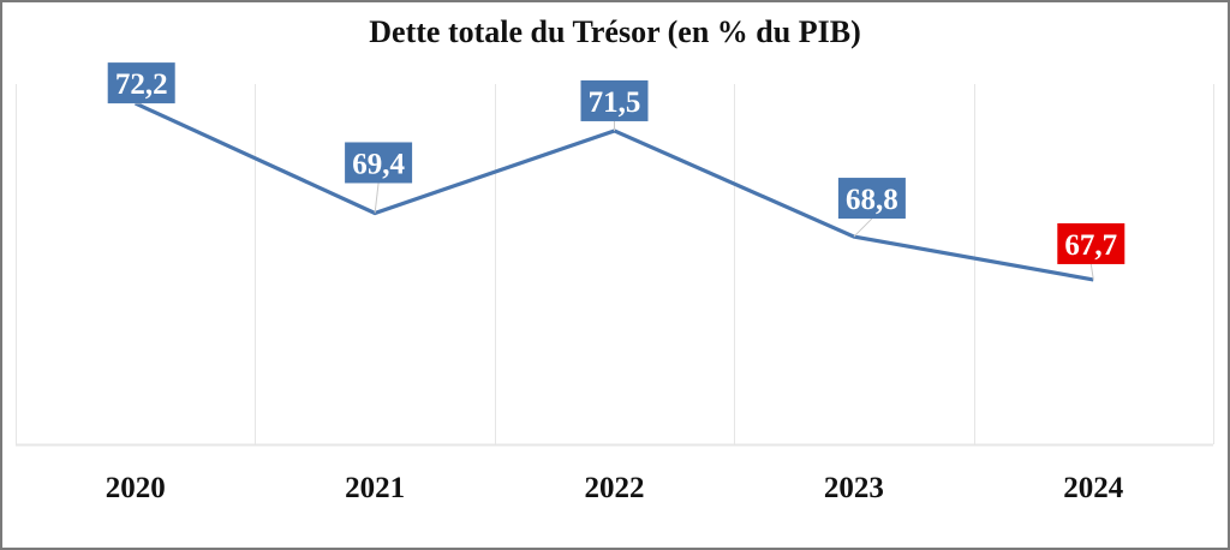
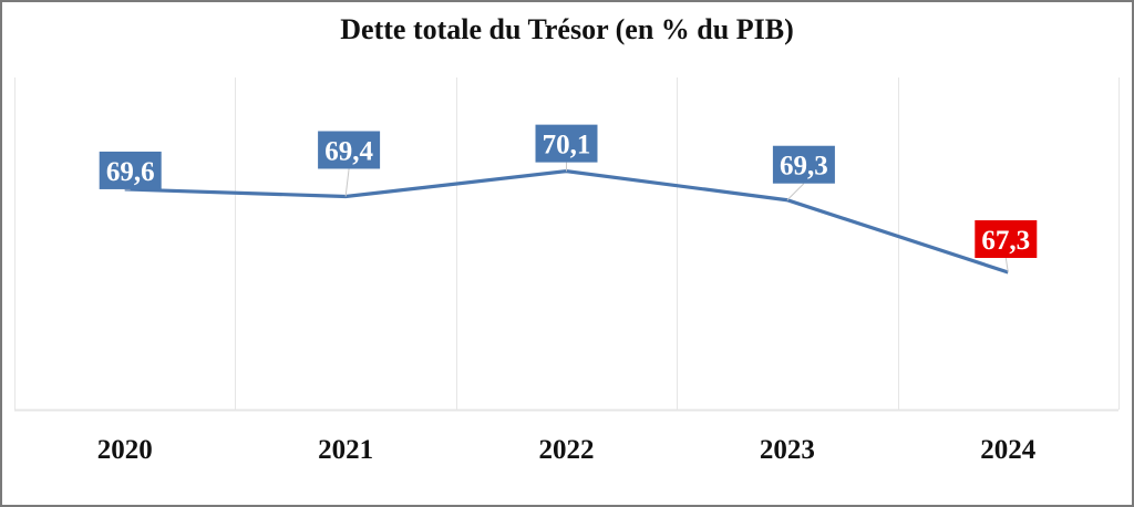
2020: 72,2 -> 69,6
2022: 71,5 -> 70,1
2023: 68,8 -> 69,3
2024: 67,7 -> 67,3
